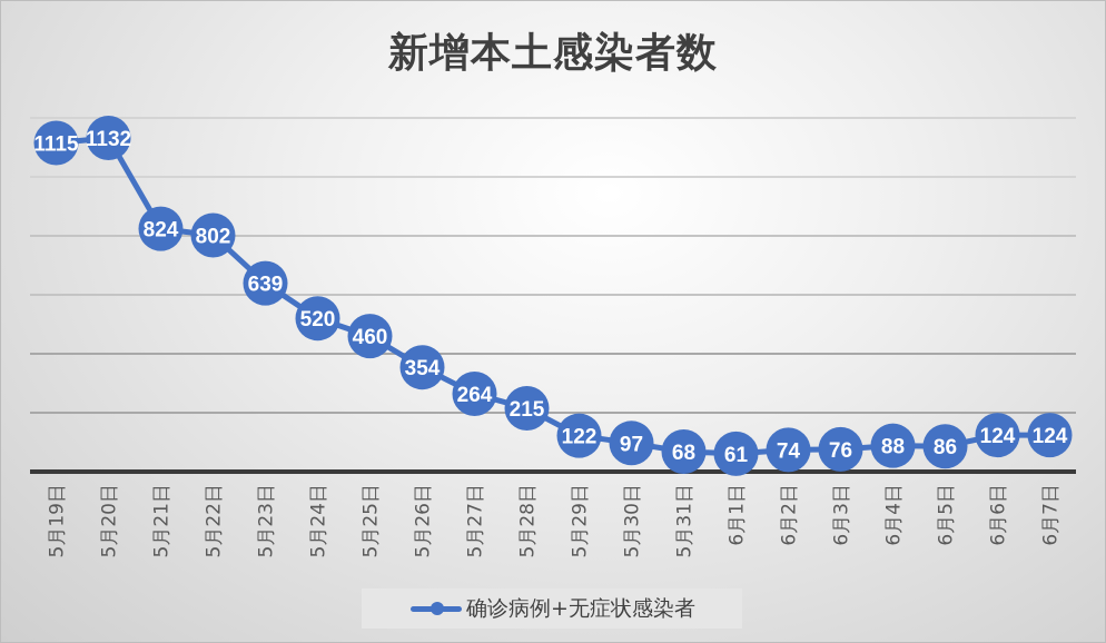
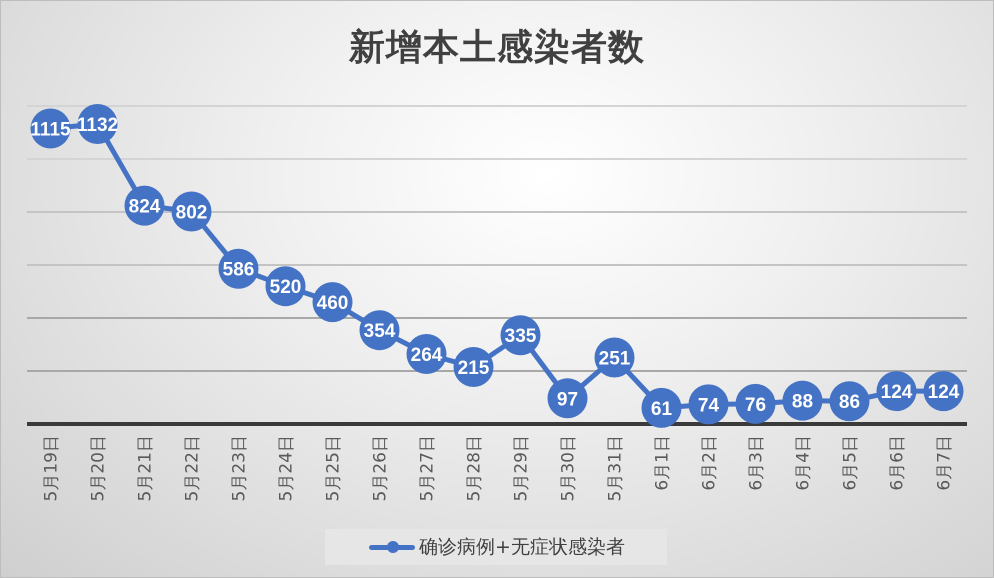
5月23日: 639 -> 586
5月29日: 122 -> 335
5月31日: 68 -> 251
